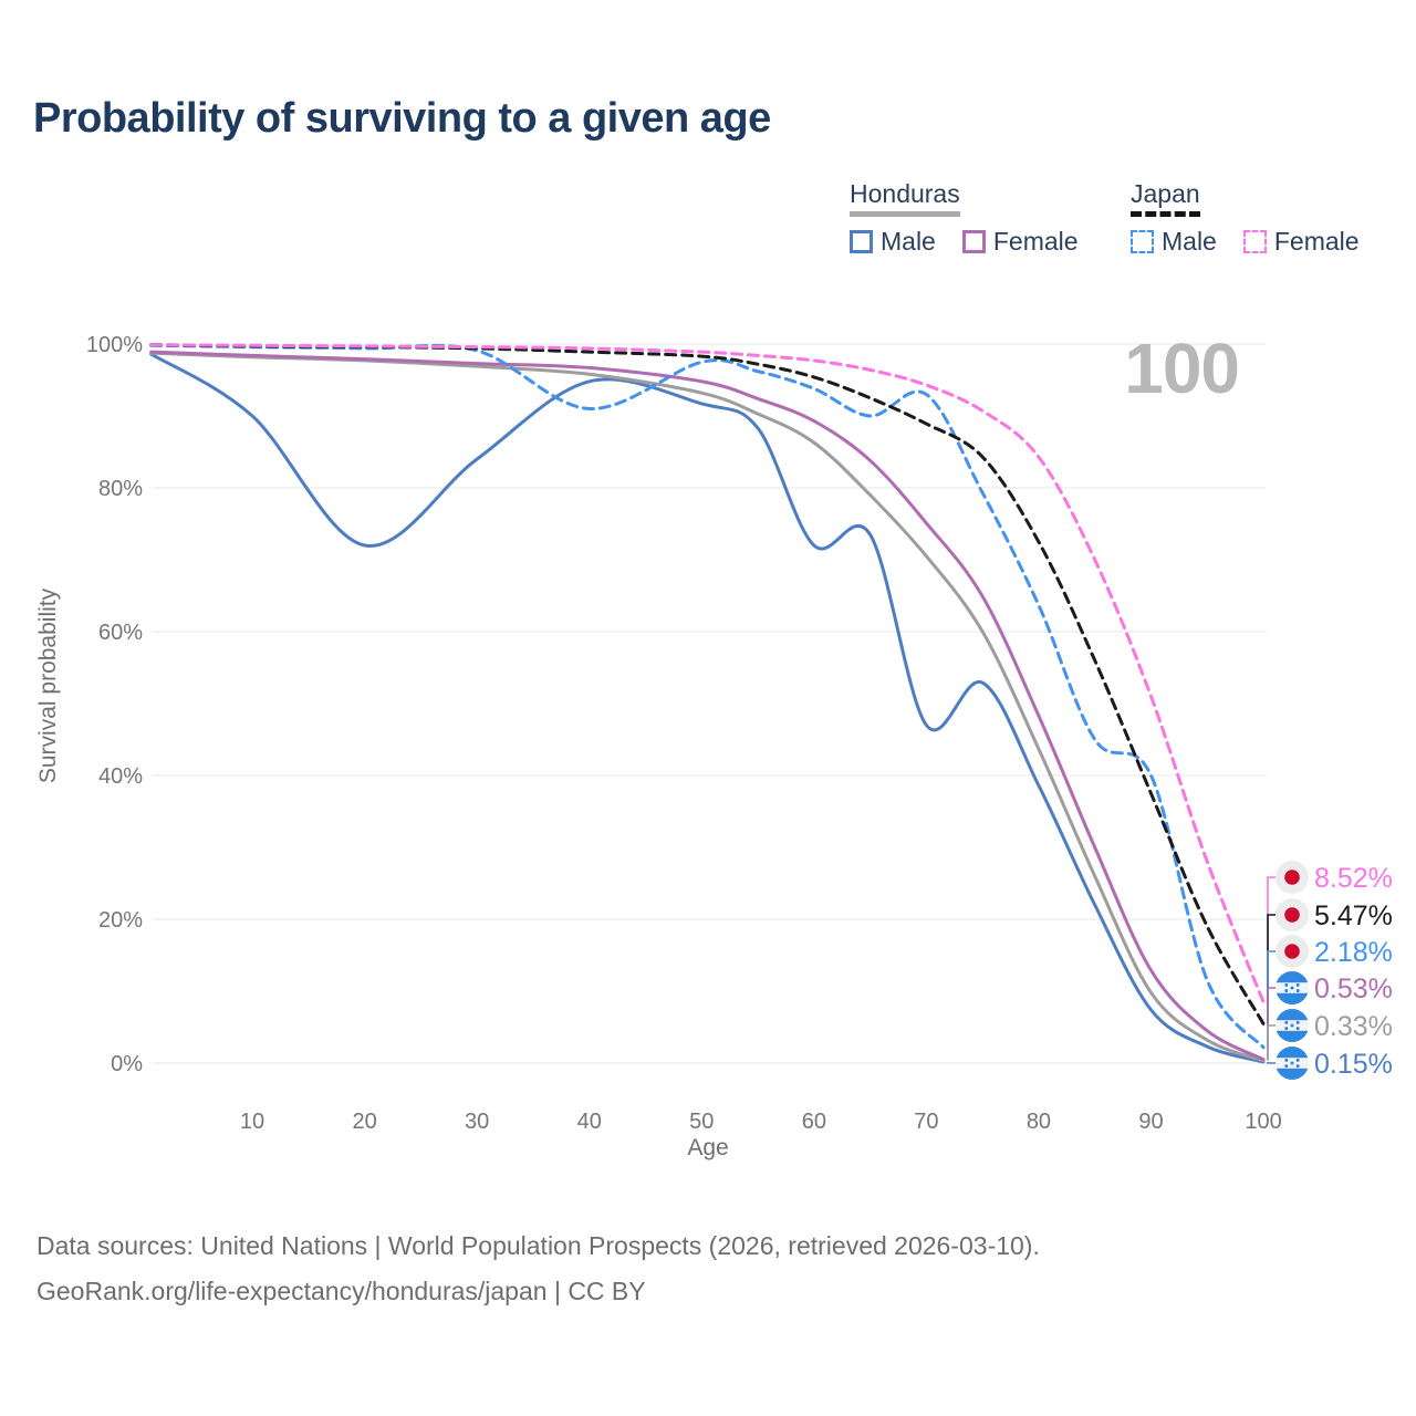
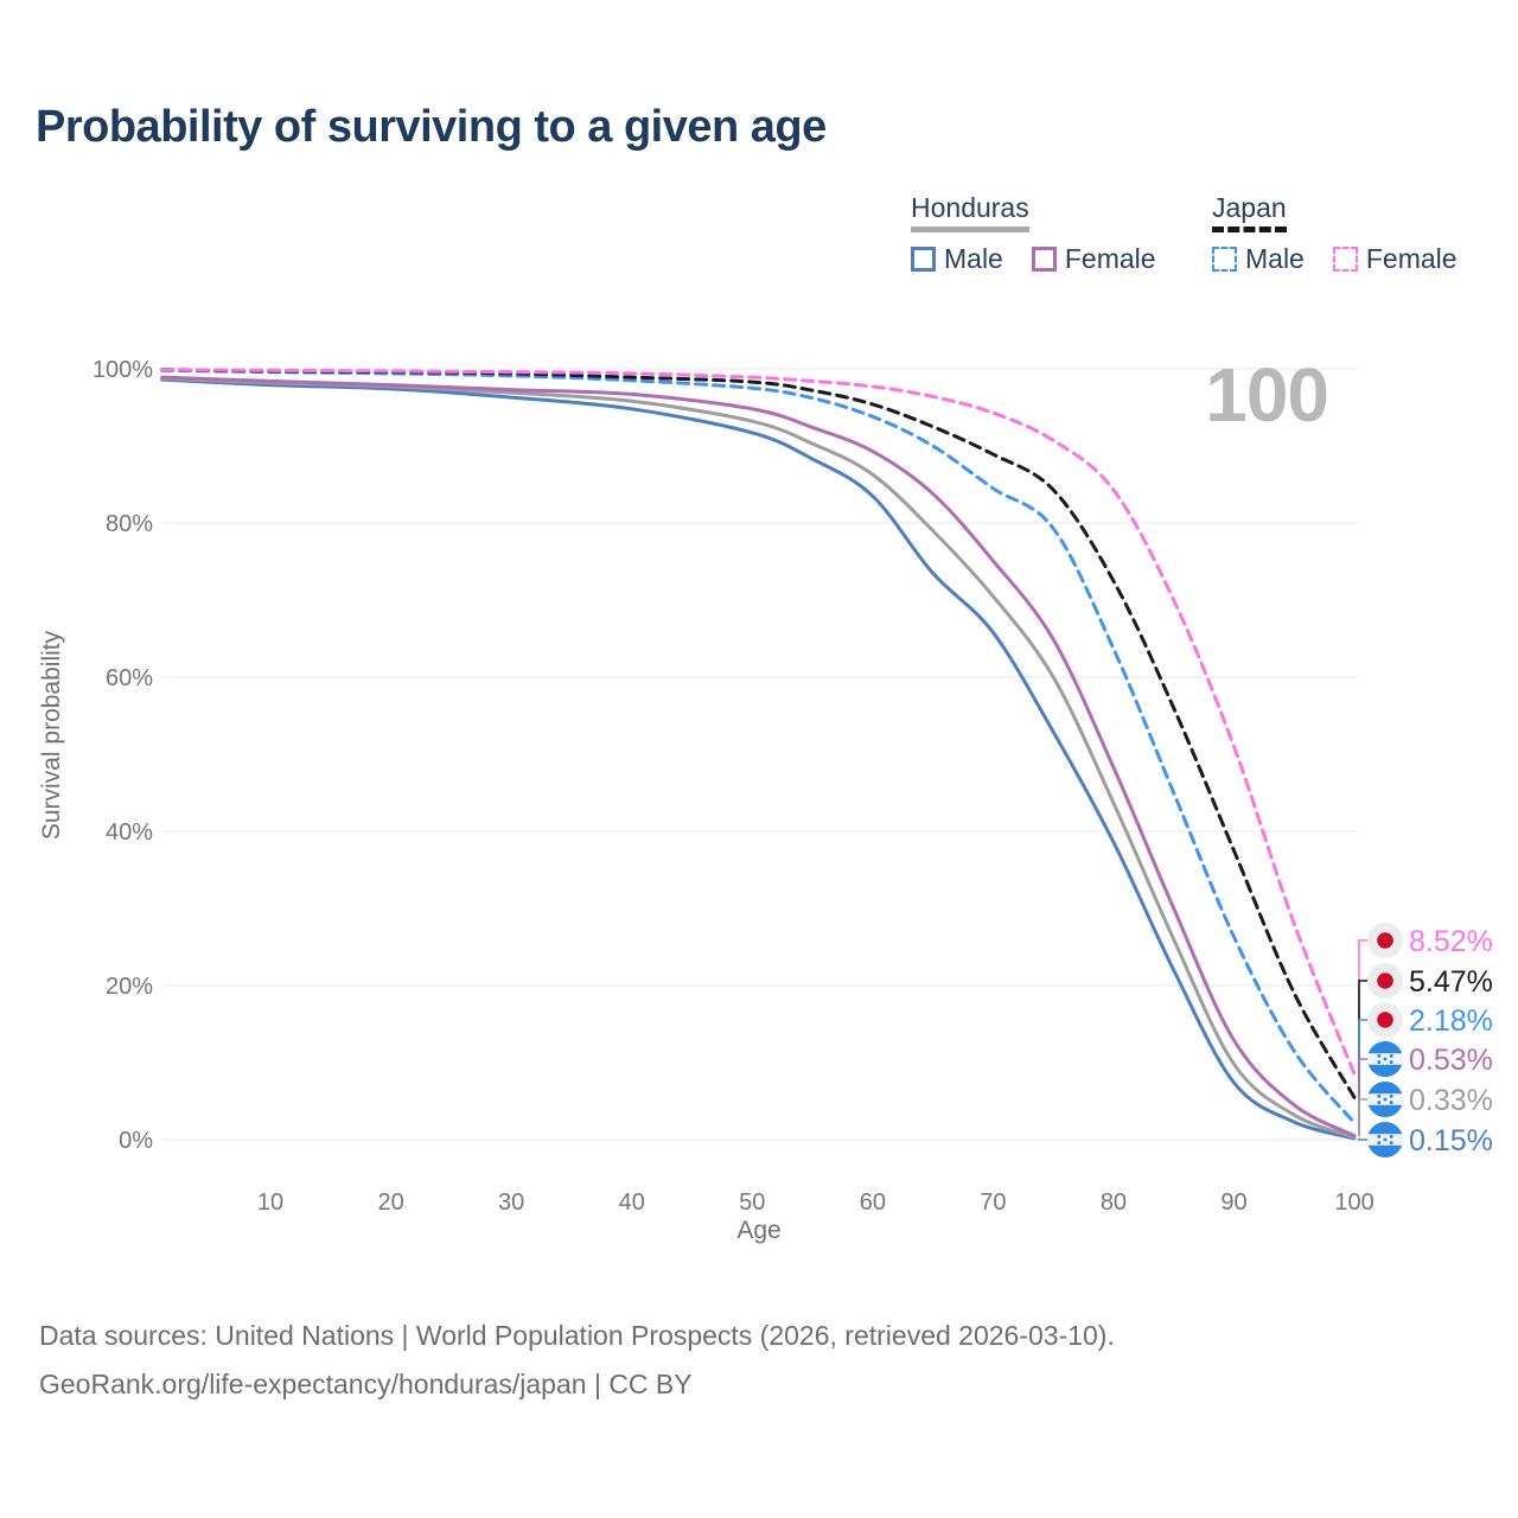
Honduras Male/10: 90% -> 98%
Honduras Male/20: 72% -> 97%
Honduras Male/30: 84% -> 96%
Japan Male/40: 91% -> 98%
Honduras Male/60: 72% -> 84%
Honduras Male/70: 47% -> 66%
Japan Male/70: 93% -> 84%
Japan Male/90: 40% -> 26%
